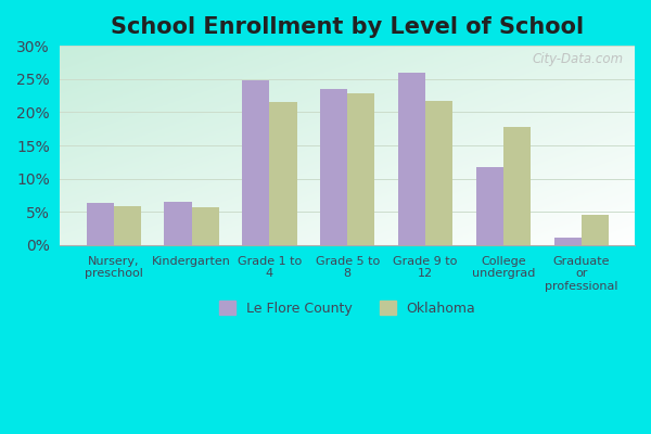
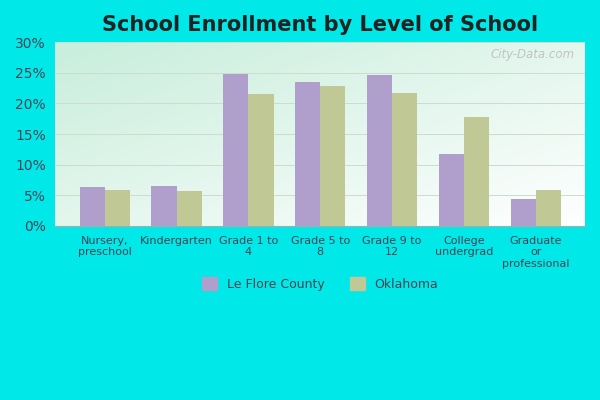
Le Flore County/Grade 9 to 12: 26.0% -> 24.6%
Le Flore County/Graduate or professional: 1.2% -> 4.4%
Oklahoma/Graduate or professional: 4.6% -> 5.8%
